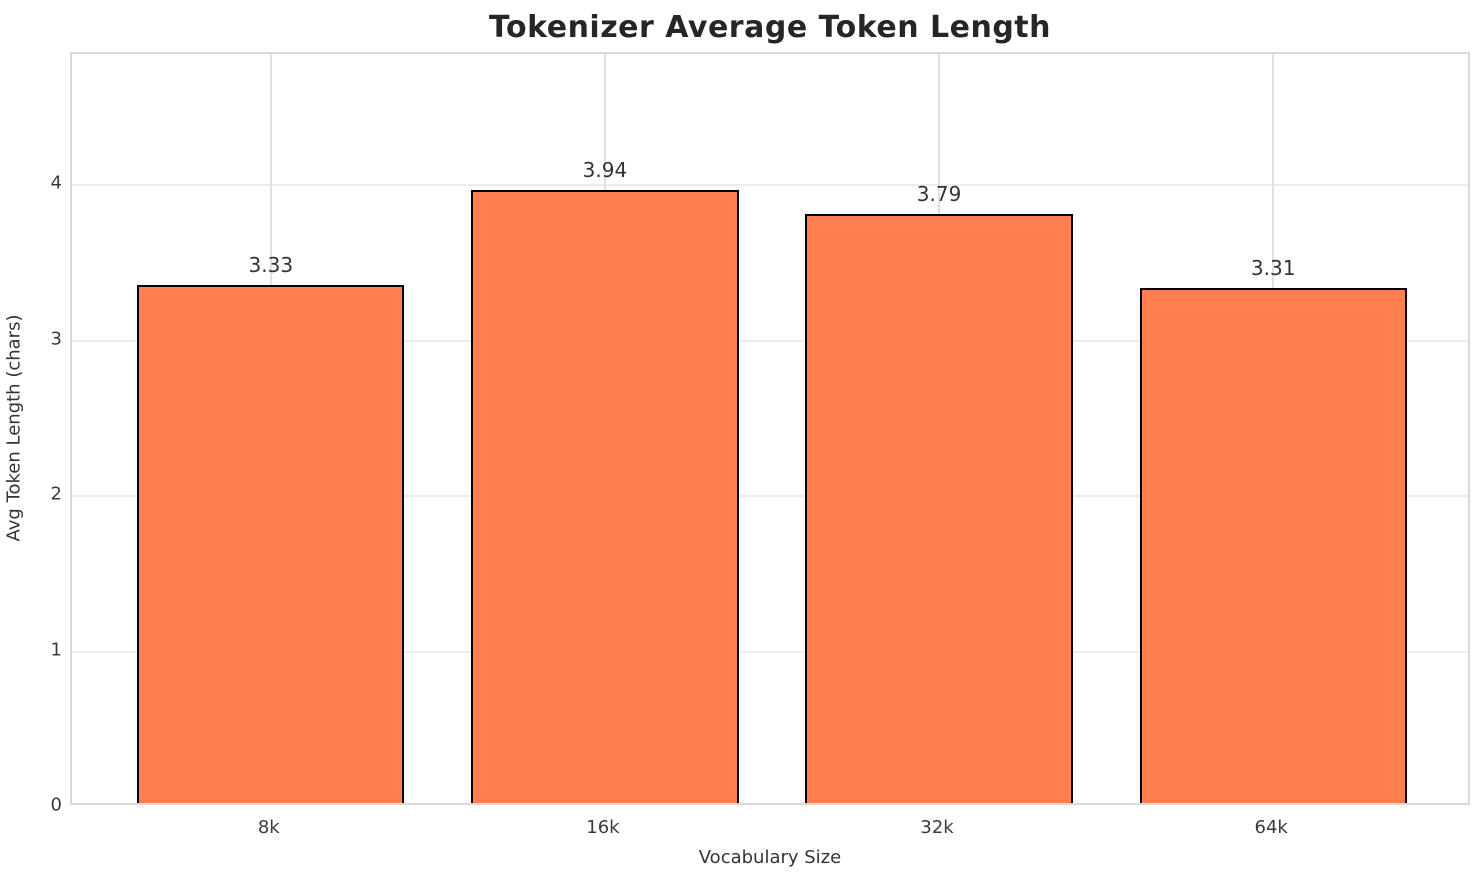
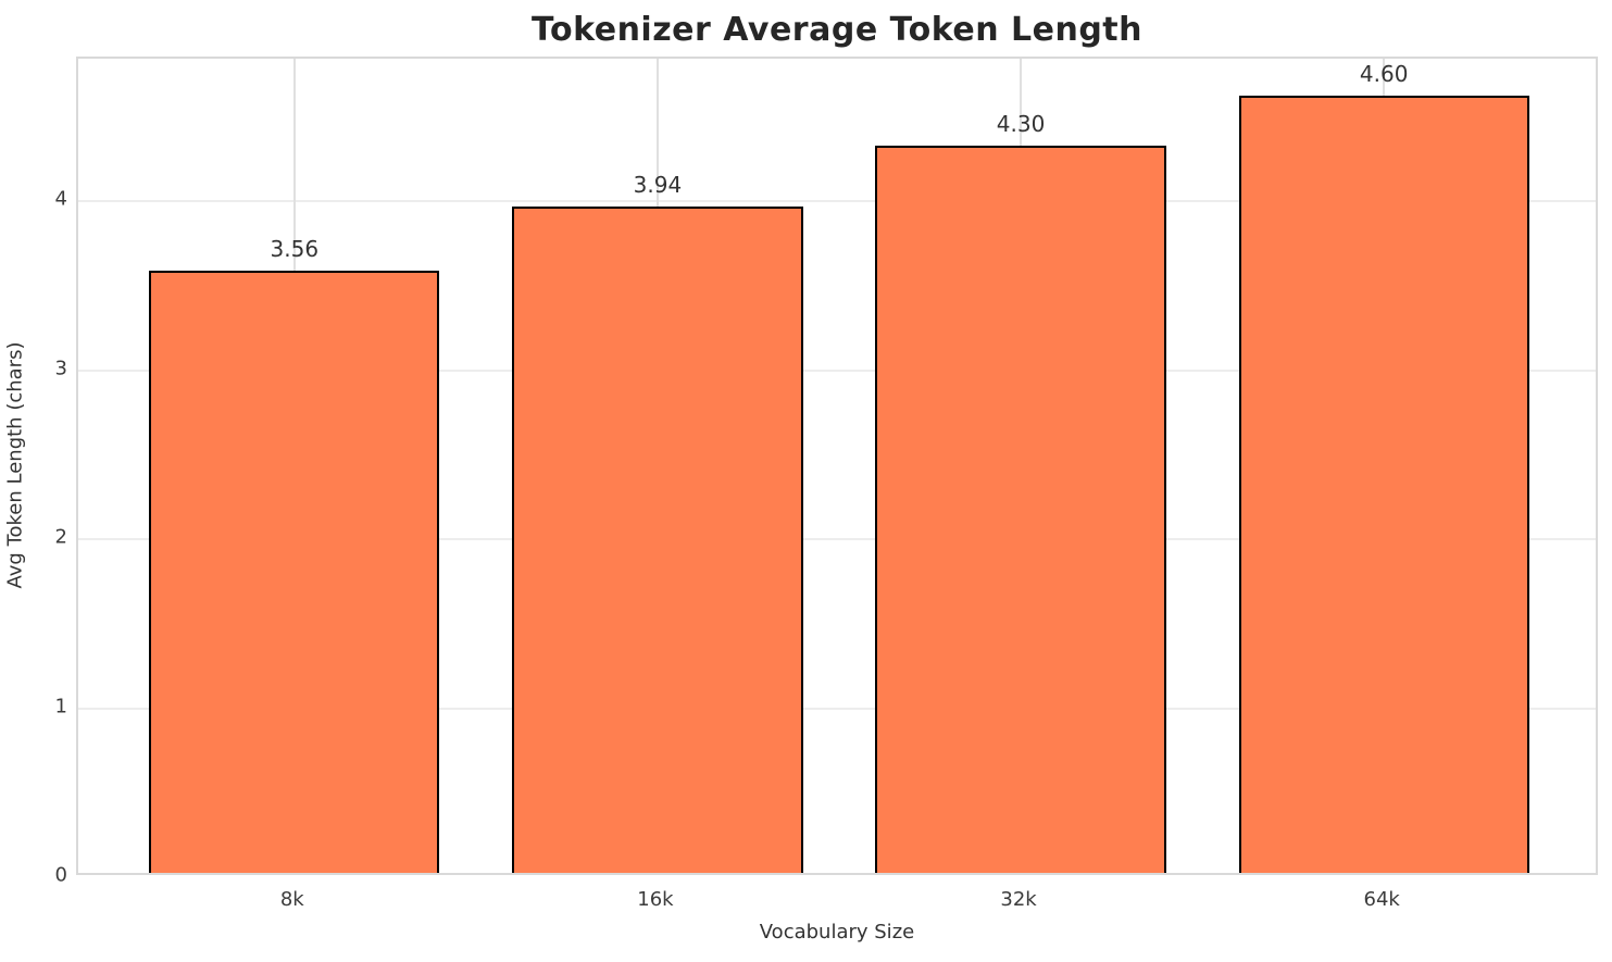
8k: 3.33 -> 3.56
32k: 3.79 -> 4.30
64k: 3.31 -> 4.60
